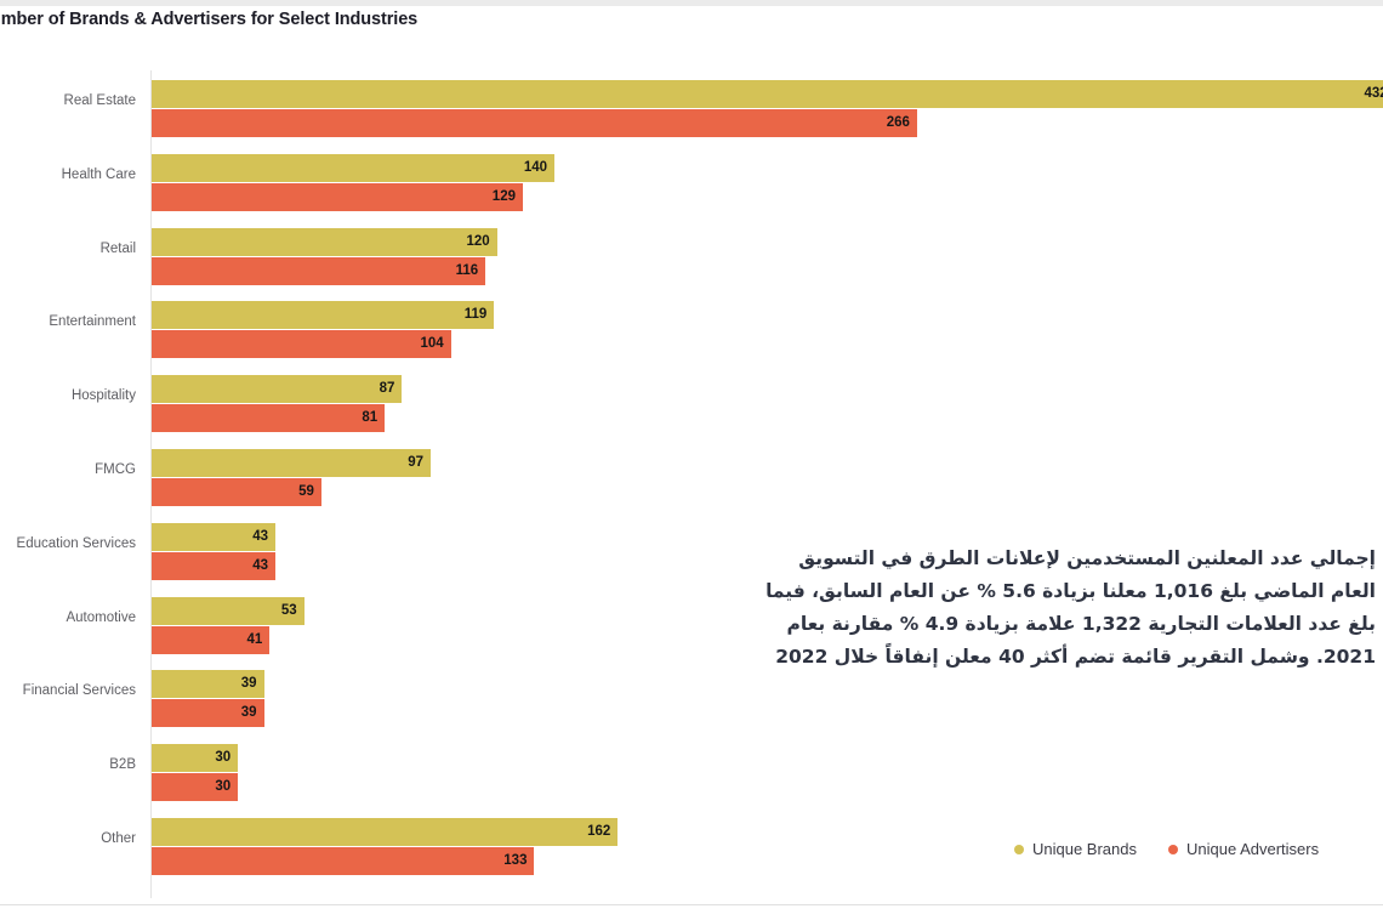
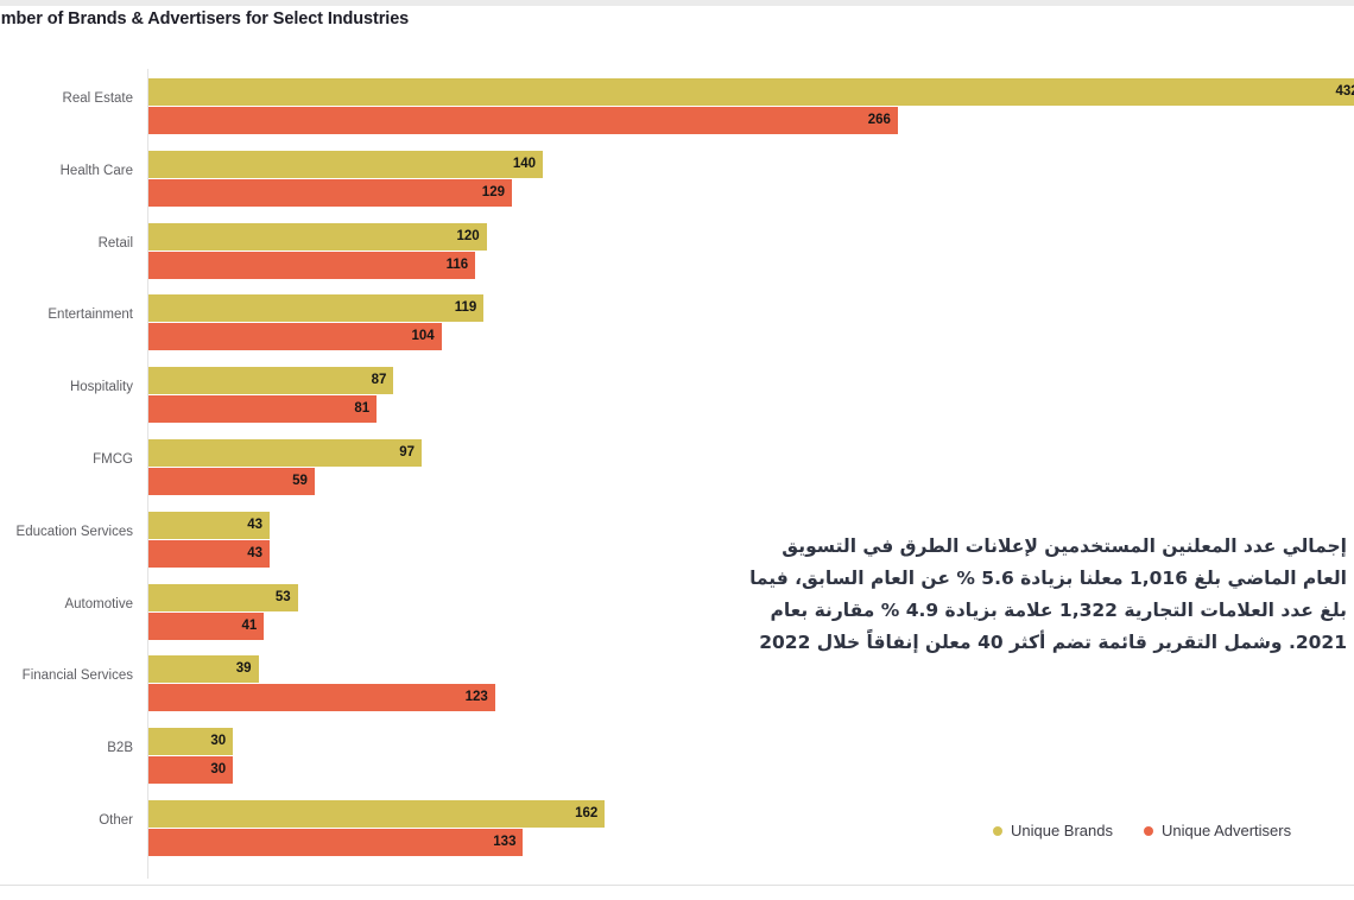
Unique Advertisers/Financial Services: 39 -> 123
